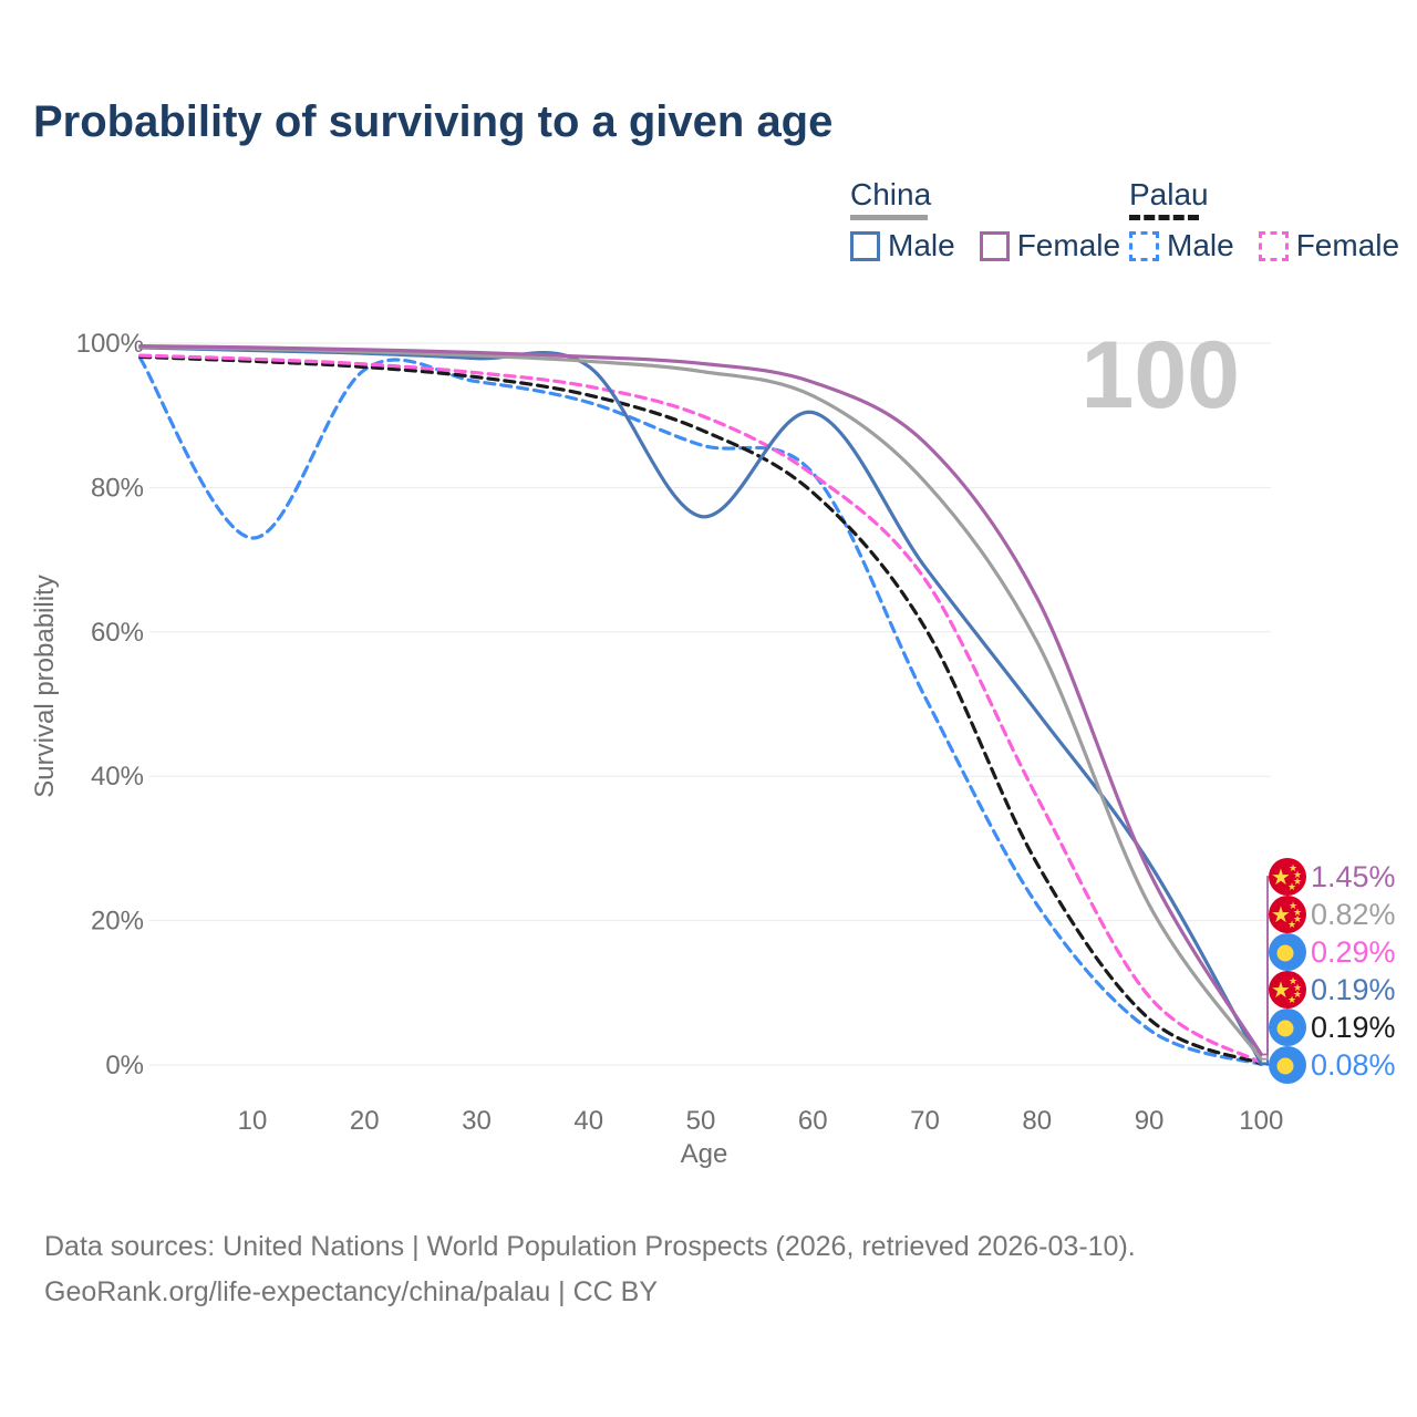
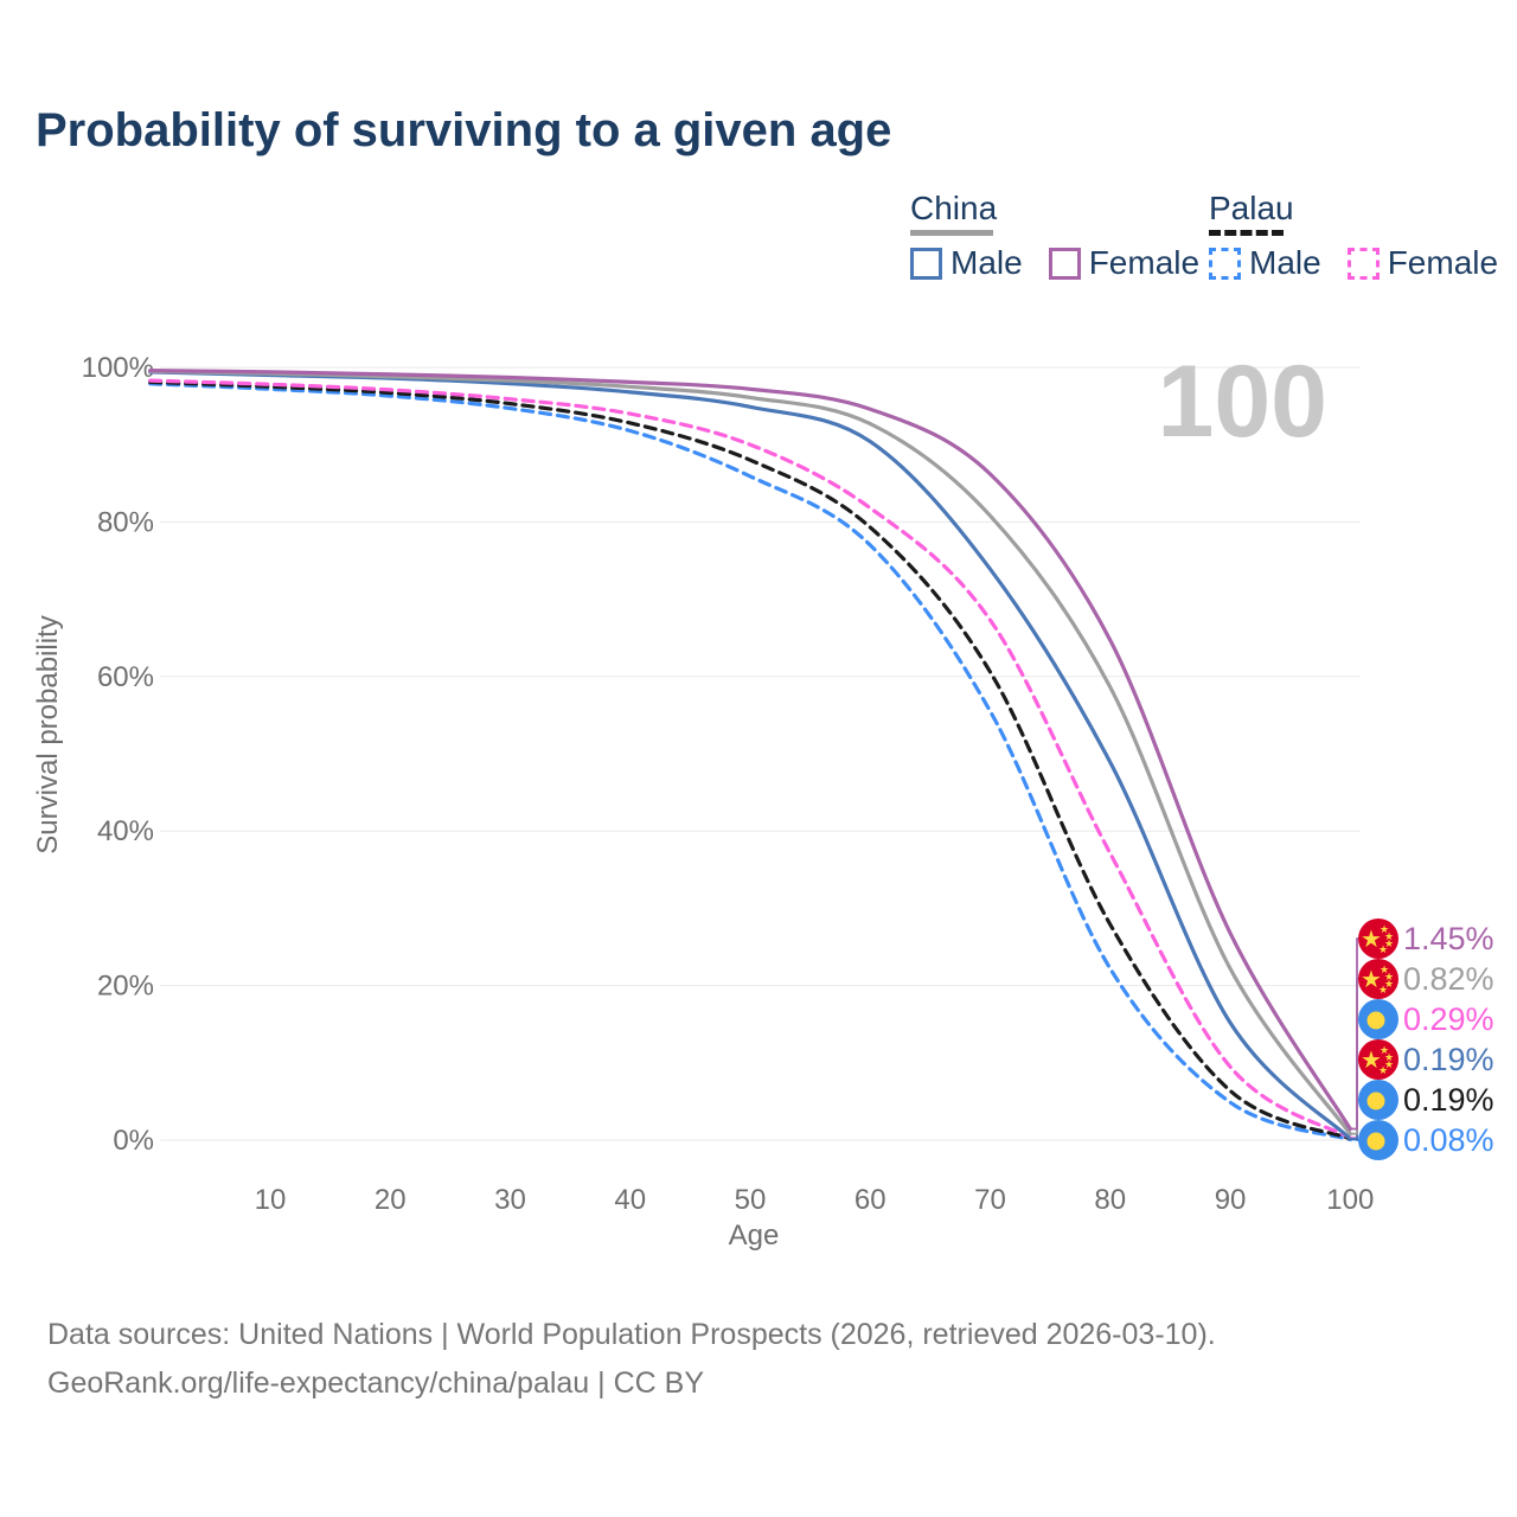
Palau Male/10: 73% -> 97%
China Male/50: 76% -> 95%
Palau Male/60: 82% -> 77%
Palau Male/70: 51% -> 56%
China Male/70: 69% -> 74%
China Male/90: 28% -> 15%
